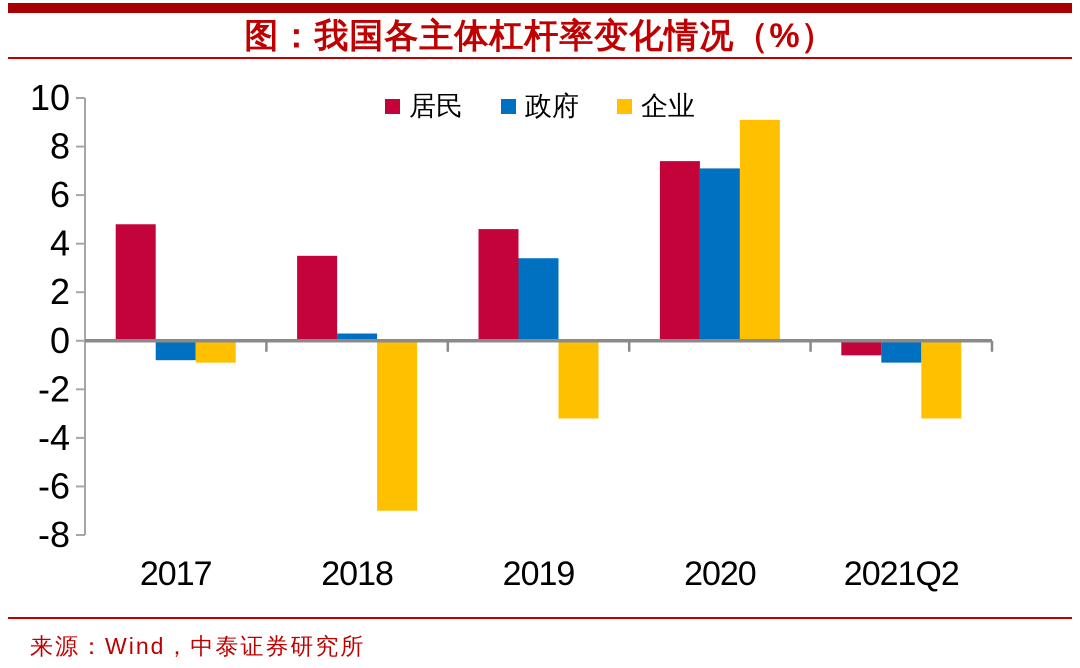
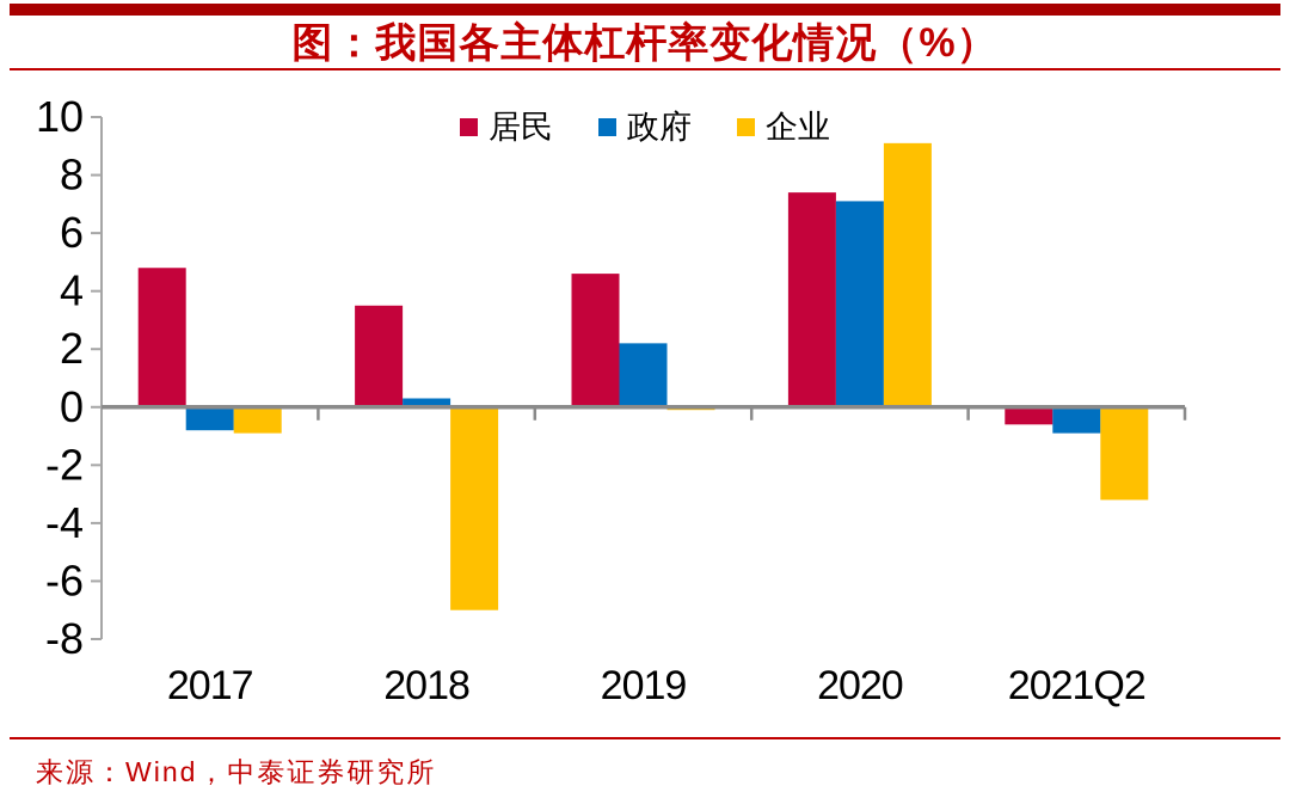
政府/2019: 3.4 -> 2.2
企业/2019: -3.2 -> -0.1
